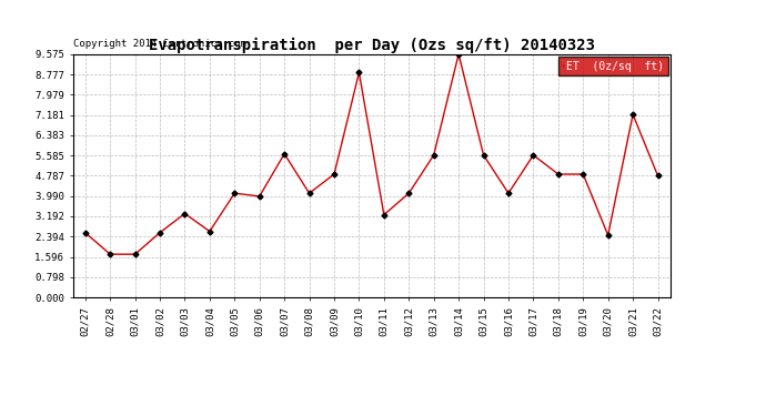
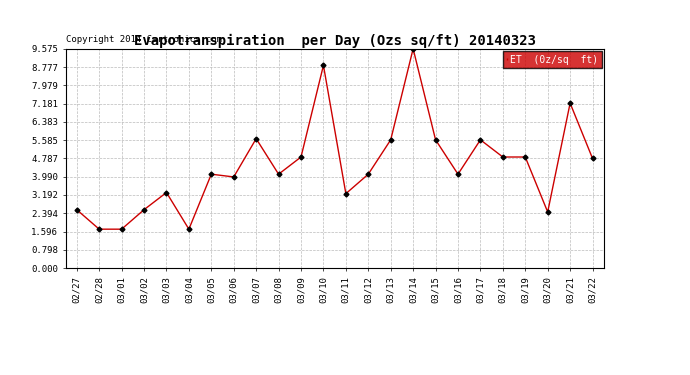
03/04: 2.60 -> 1.70
